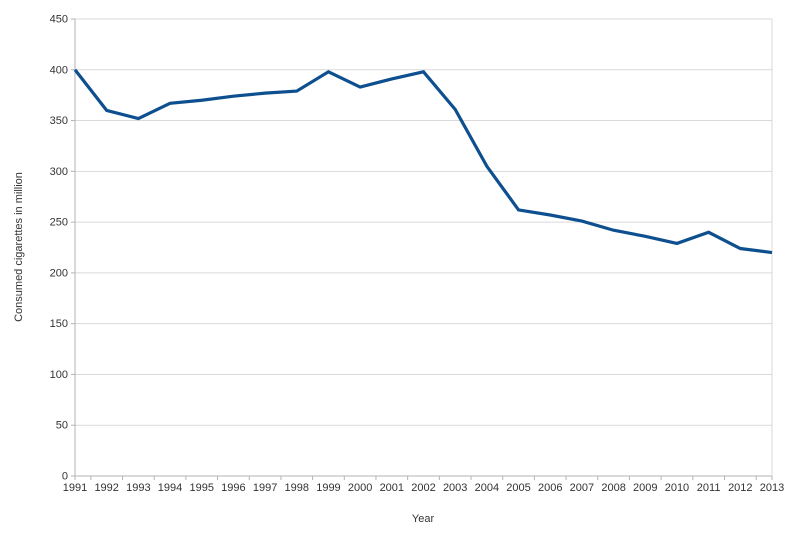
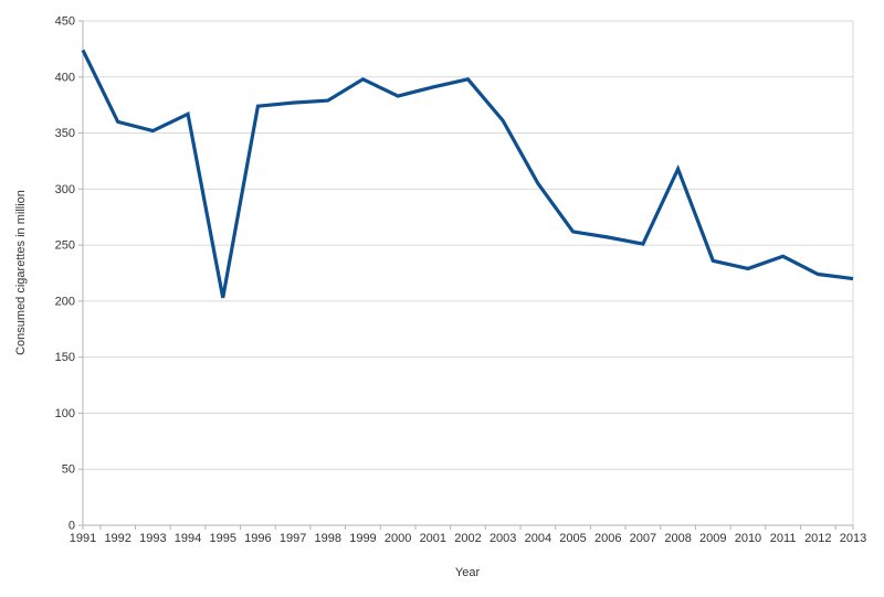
1991: 400 -> 424
1995: 370 -> 203
2008: 242 -> 318
